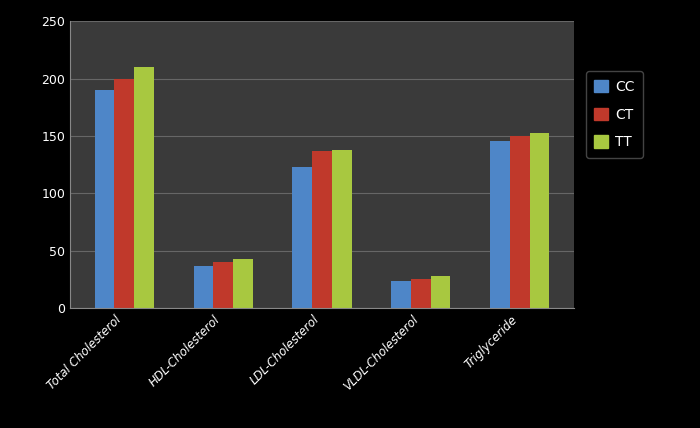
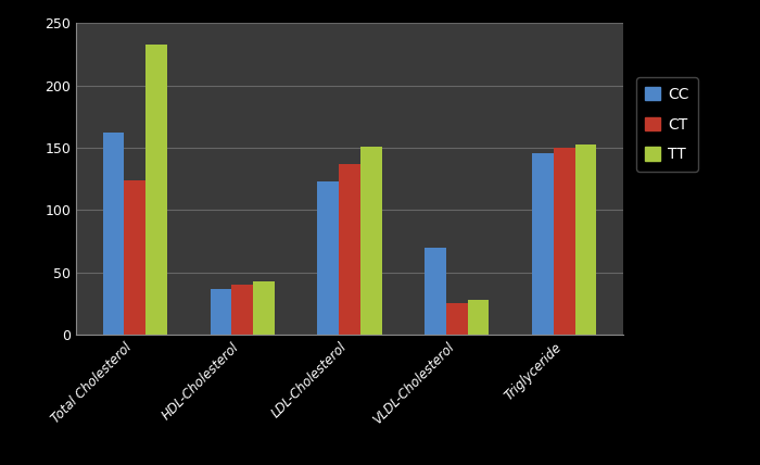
CC/Total Cholesterol: 190 -> 162
CT/Total Cholesterol: 200 -> 124
TT/Total Cholesterol: 210 -> 233
TT/LDL-Cholesterol: 138 -> 151
CC/VLDL-Cholesterol: 24 -> 70
